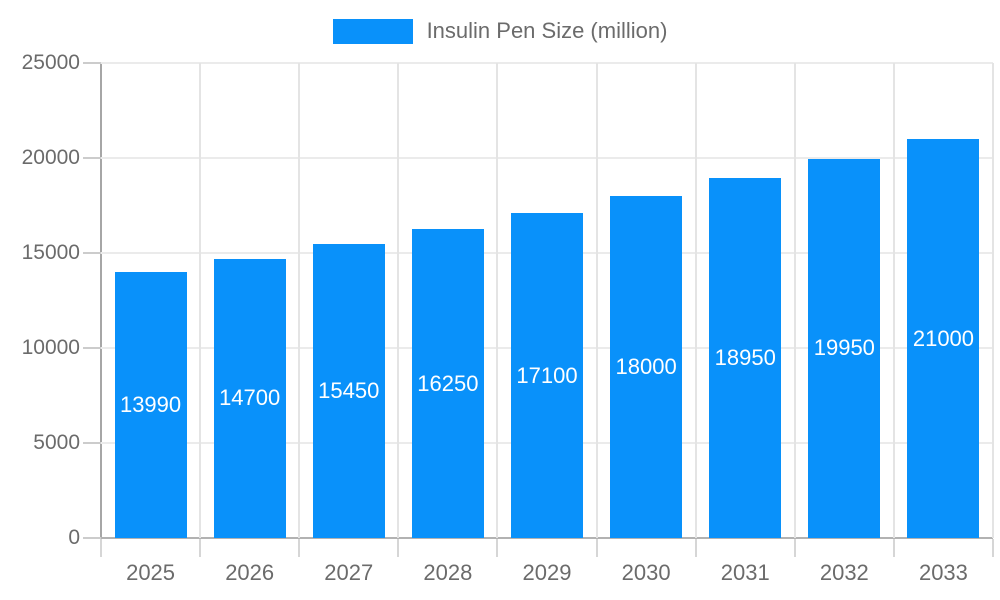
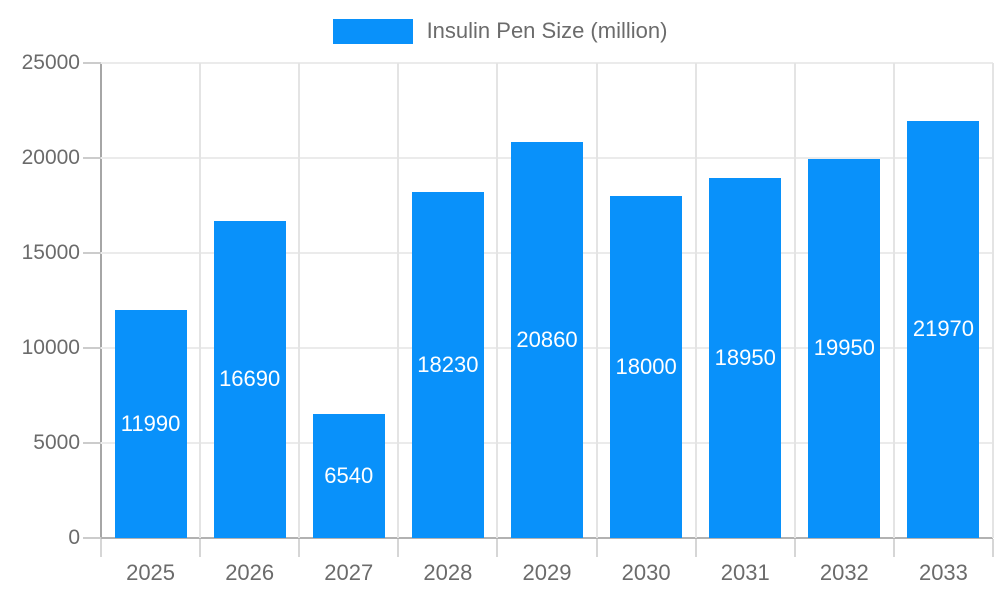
2025: 13990 -> 11990
2026: 14700 -> 16690
2027: 15450 -> 6540
2028: 16250 -> 18230
2029: 17100 -> 20860
2033: 21000 -> 21970
